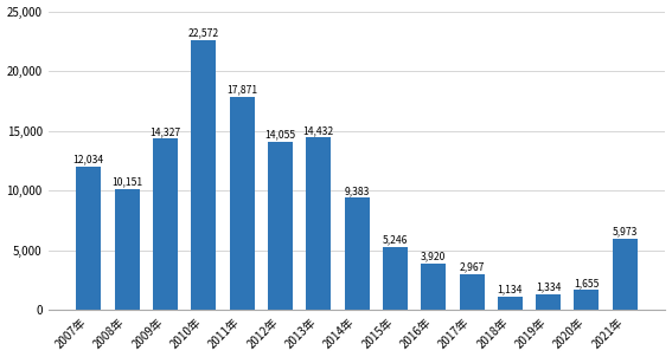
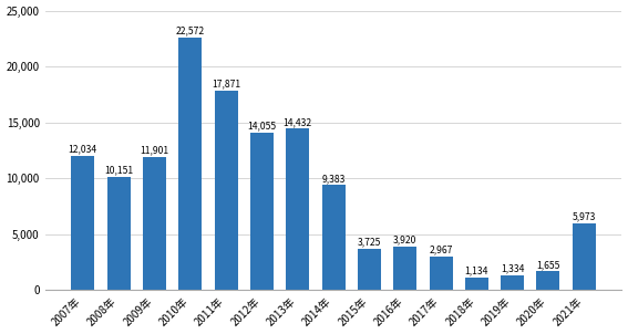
2009年: 14,327 -> 11,901
2015年: 5,246 -> 3,725
